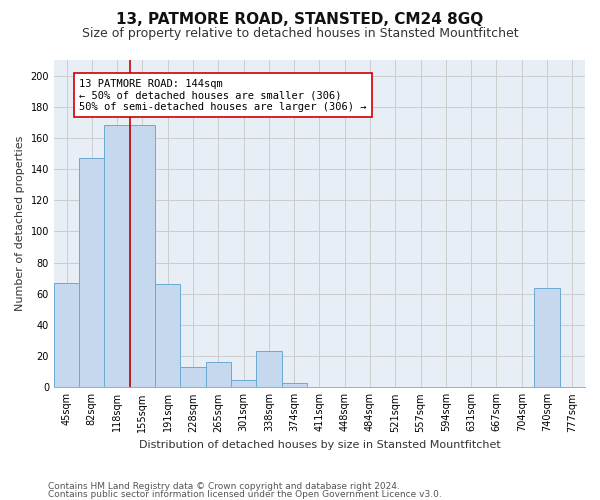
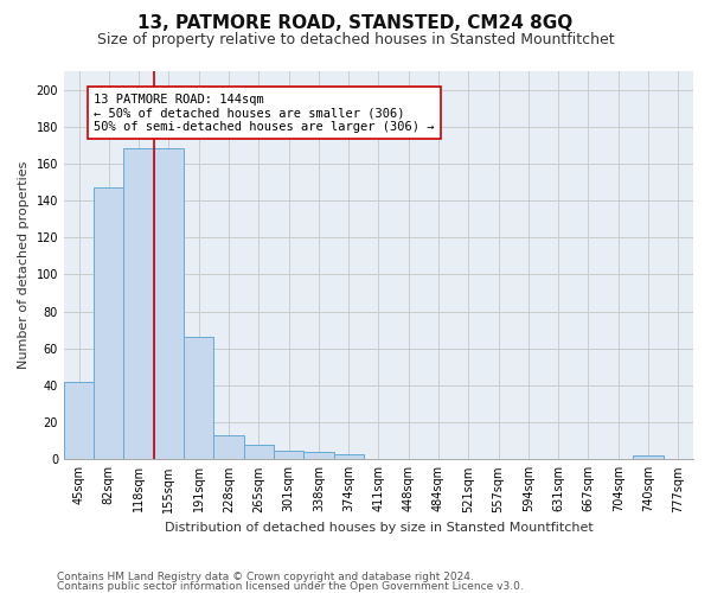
45sqm: 67 -> 42
265sqm: 16 -> 8
338sqm: 23 -> 4
740sqm: 64 -> 2
